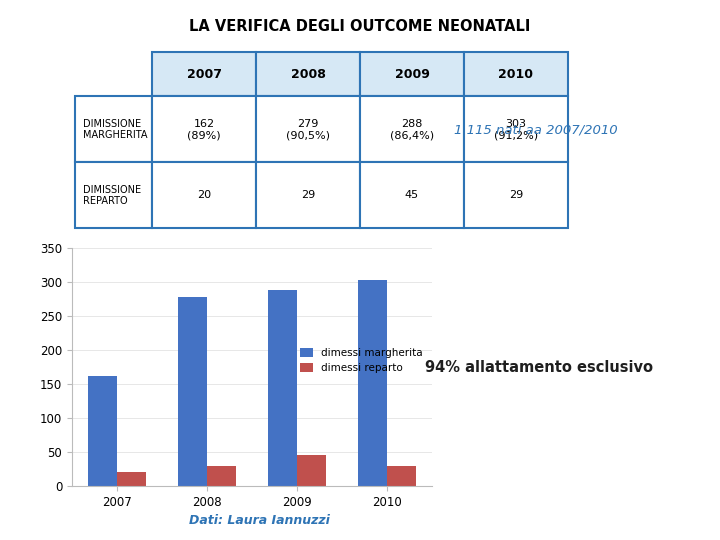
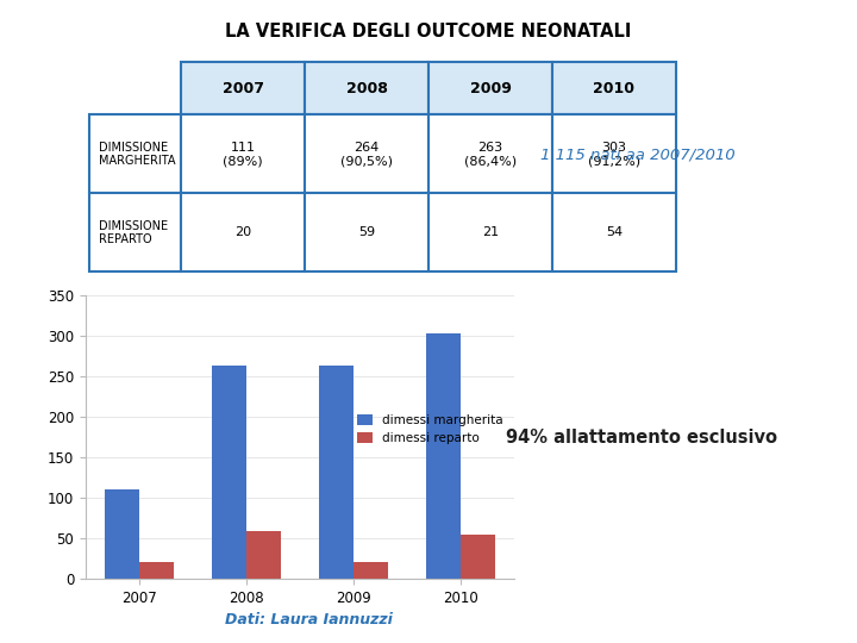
dimessi margherita/2007: 162 -> 111
dimessi margherita/2008: 279 -> 264
dimessi reparto/2008: 29 -> 59
dimessi margherita/2009: 288 -> 263
dimessi reparto/2009: 45 -> 21
dimessi reparto/2010: 29 -> 54
